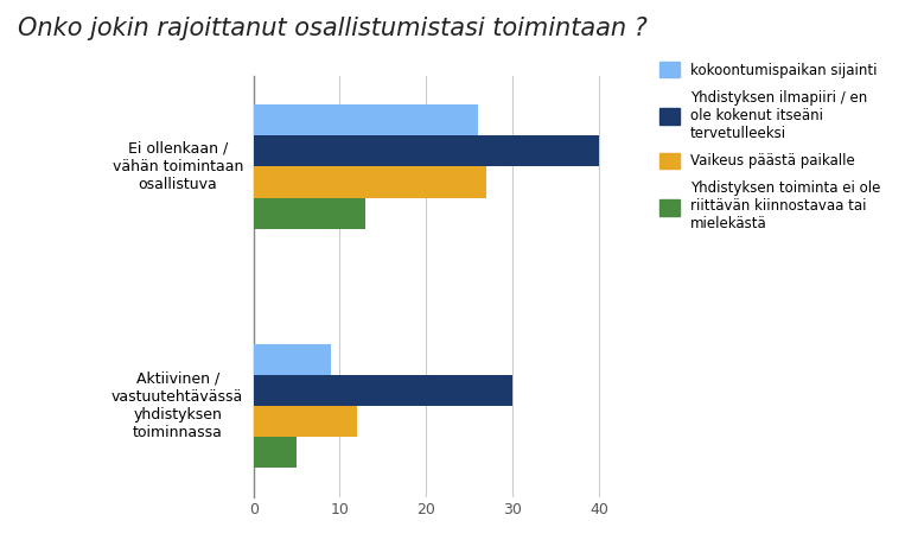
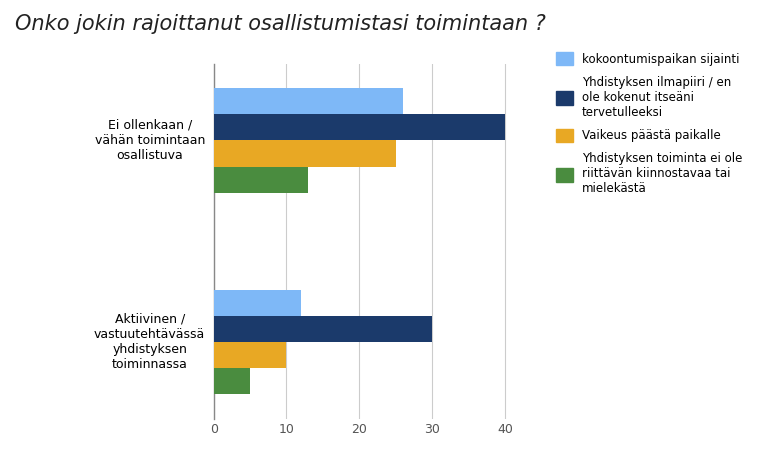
Vaikeus päästä paikalle/Ei ollenkaan / vähän toimintaan osallistuva: 27 -> 25
kokoontumispaikan sijainti/Aktiivinen / vastuutehtävässä yhdistyksen toiminnassa: 9 -> 12
Vaikeus päästä paikalle/Aktiivinen / vastuutehtävässä yhdistyksen toiminnassa: 12 -> 10
